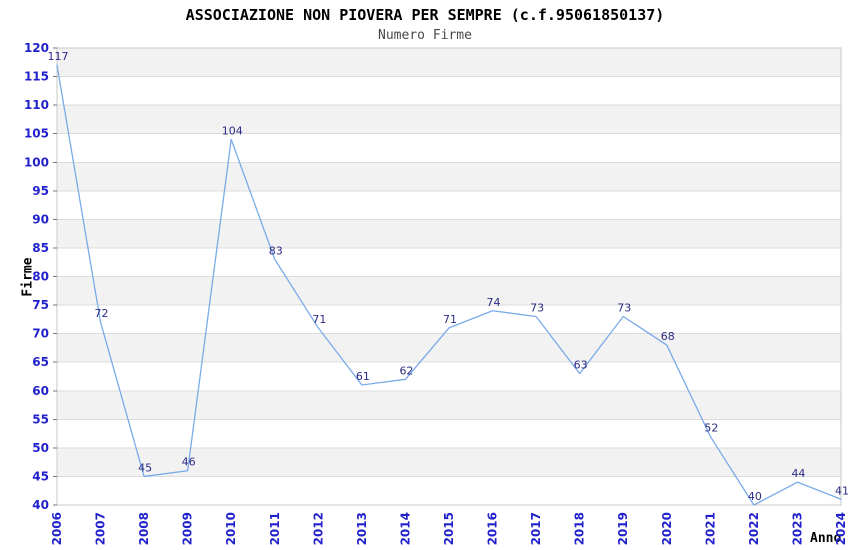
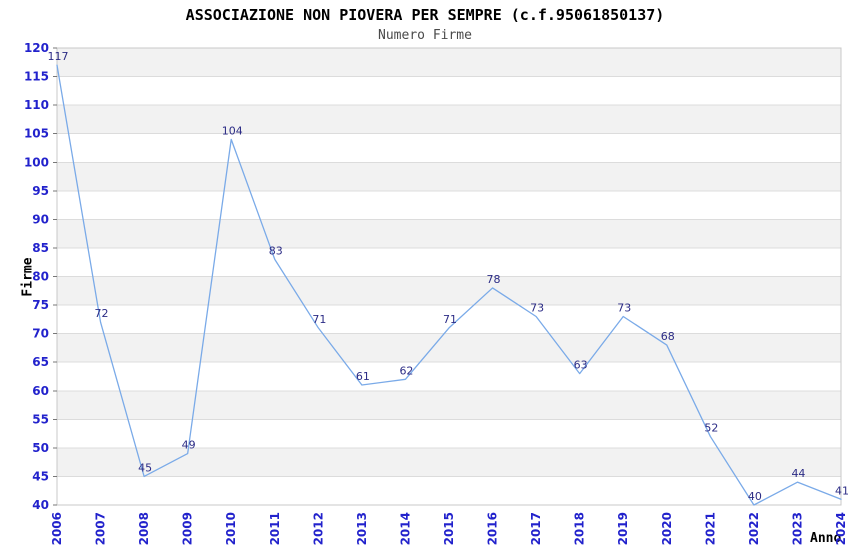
2009: 46 -> 49
2016: 74 -> 78
